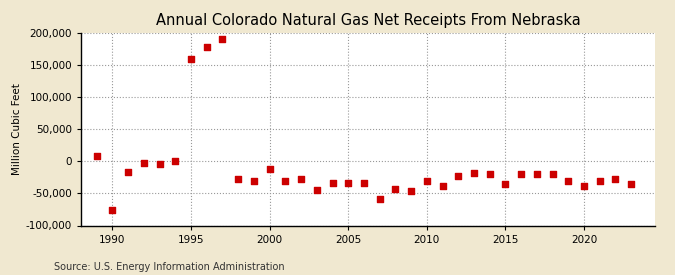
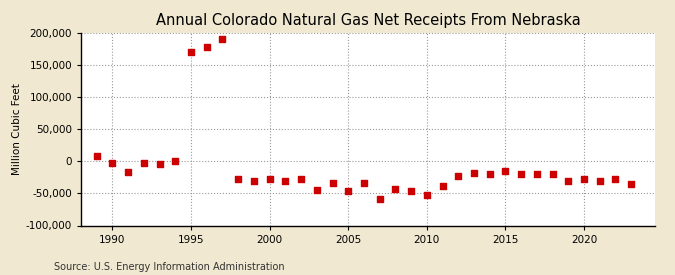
1990: -76,000 -> -3,000
1995: 160,000 -> 170,000
2000: -12,000 -> -28,000
2005: -34,000 -> -47,000
2010: -30,000 -> -52,000
2015: -36,000 -> -15,000
2020: -38,000 -> -28,000
